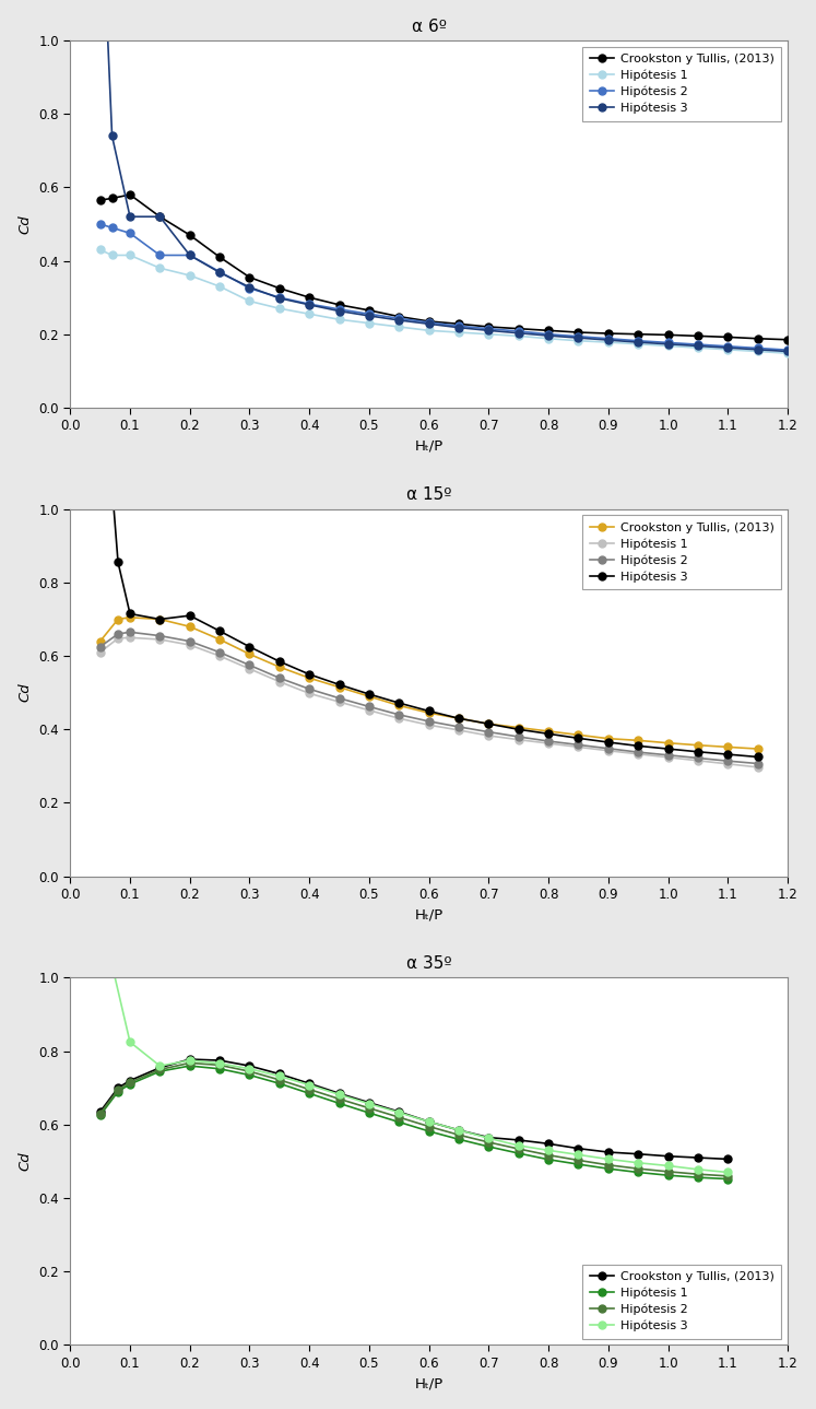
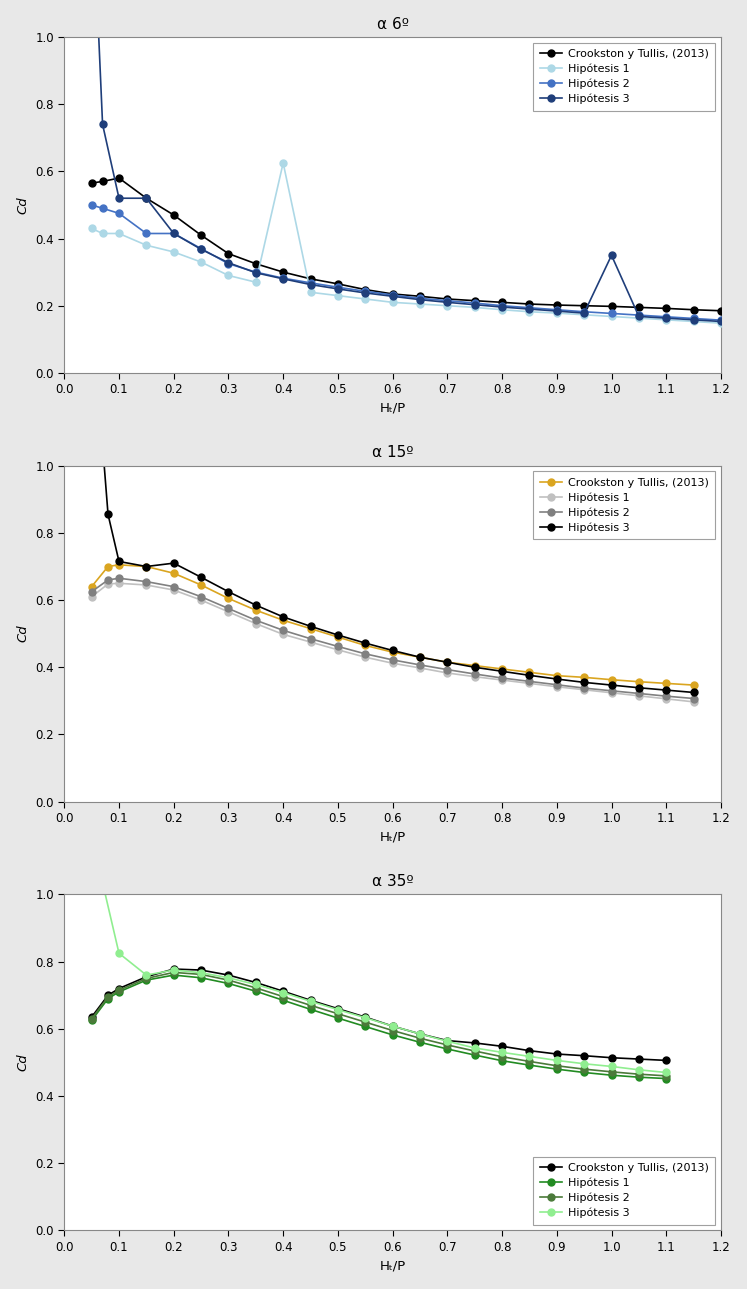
α 6º/Hipótesis 1/0.4: 0.255 -> 0.625
α 6º/Hipótesis 3/1.0: 0.173 -> 0.350
